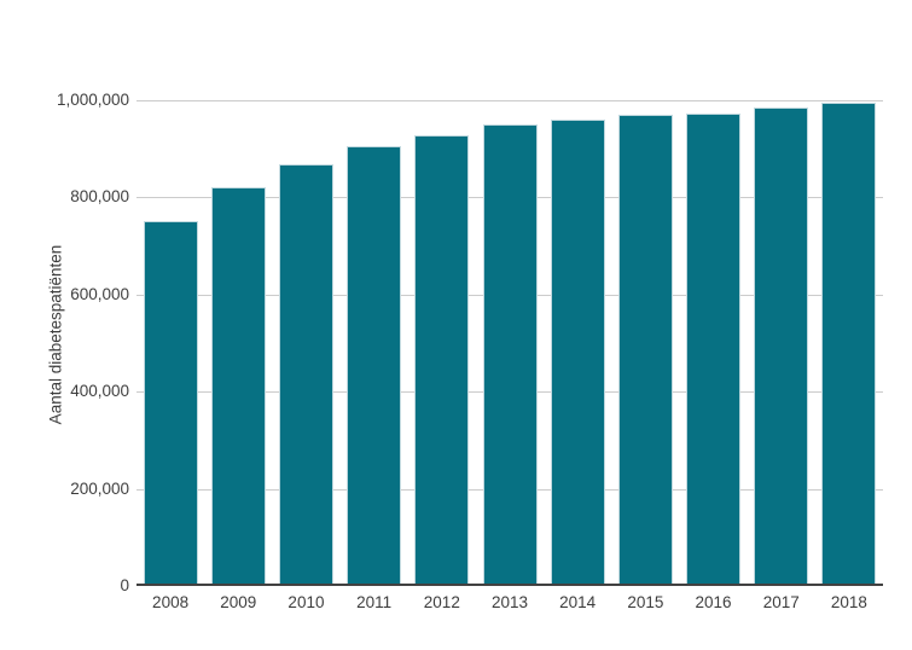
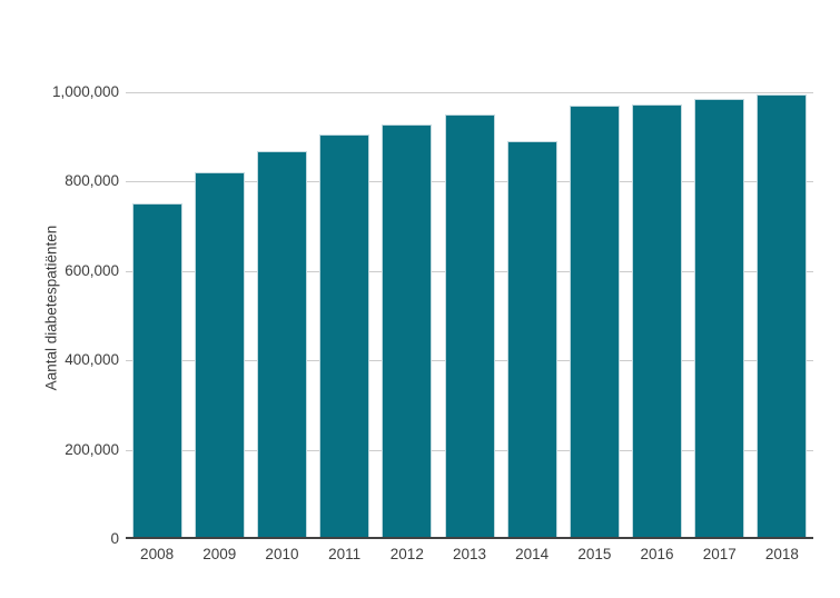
2014: 960000 -> 890000
